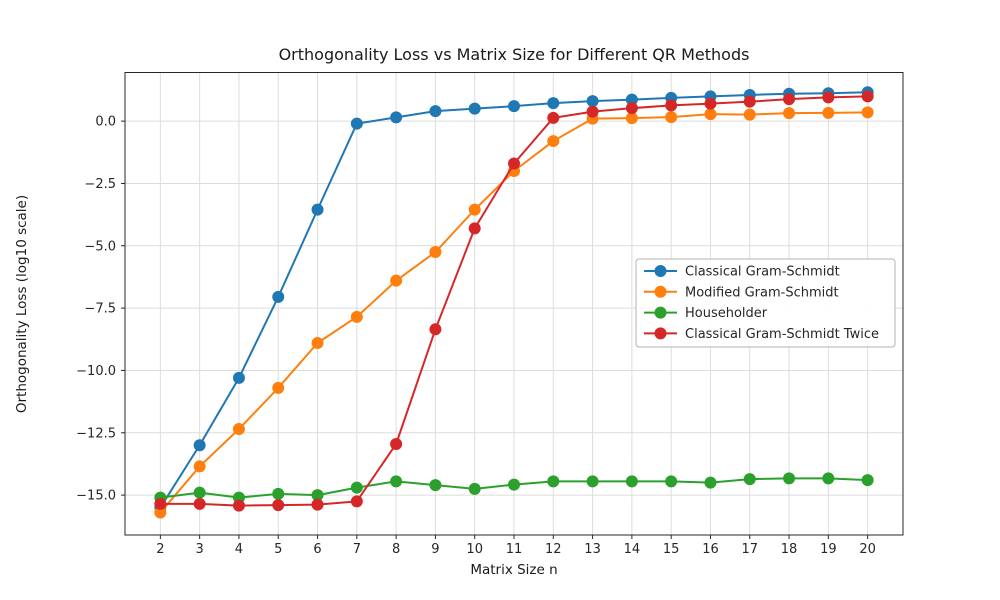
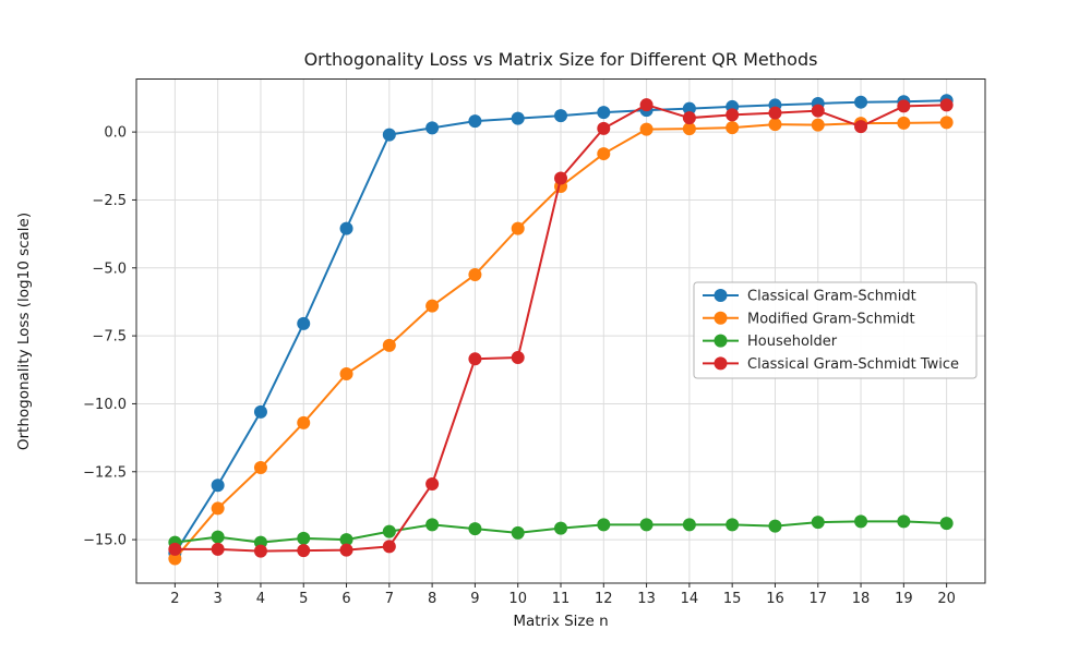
Classical Gram-Schmidt Twice/10: -4.3 -> -8.3
Classical Gram-Schmidt Twice/13: 0.4 -> 1.0
Classical Gram-Schmidt Twice/18: 0.9 -> 0.2
